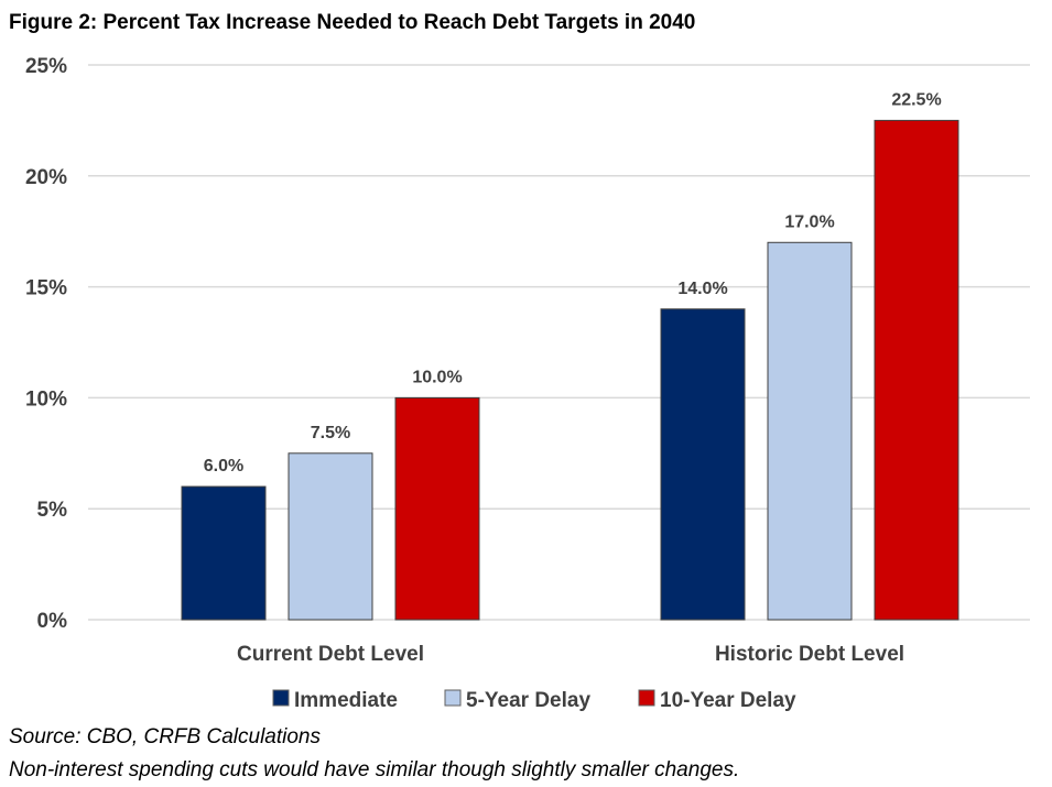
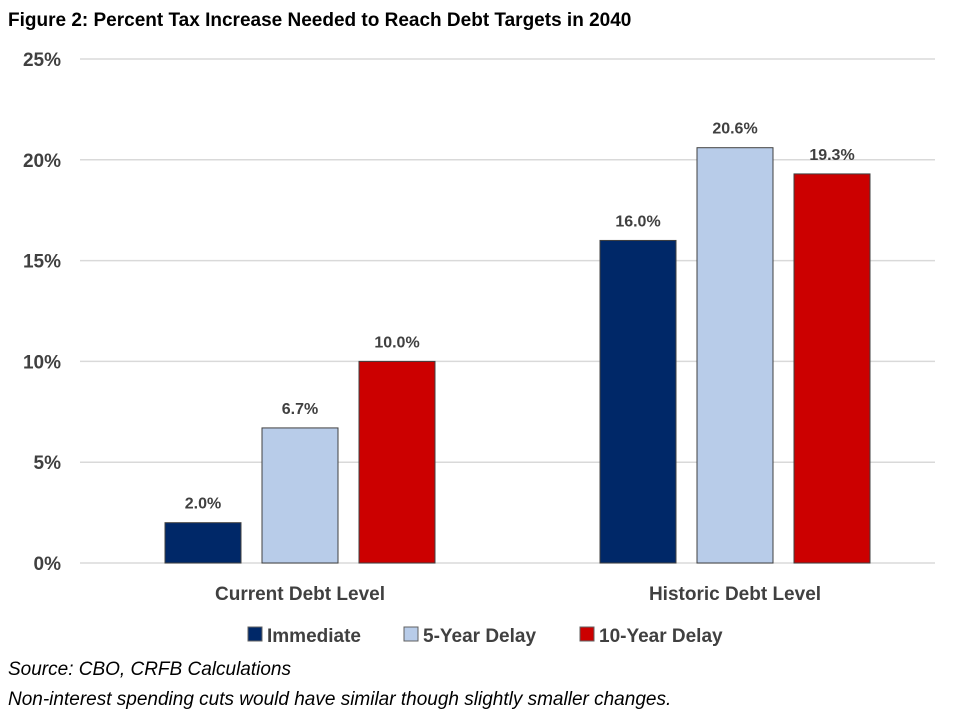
Immediate/Current Debt Level: 6.0% -> 2.0%
5-Year Delay/Current Debt Level: 7.5% -> 6.7%
Immediate/Historic Debt Level: 14.0% -> 16.0%
5-Year Delay/Historic Debt Level: 17.0% -> 20.6%
10-Year Delay/Historic Debt Level: 22.5% -> 19.3%
